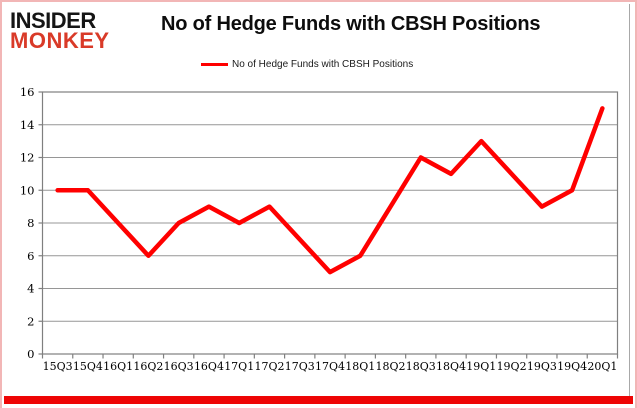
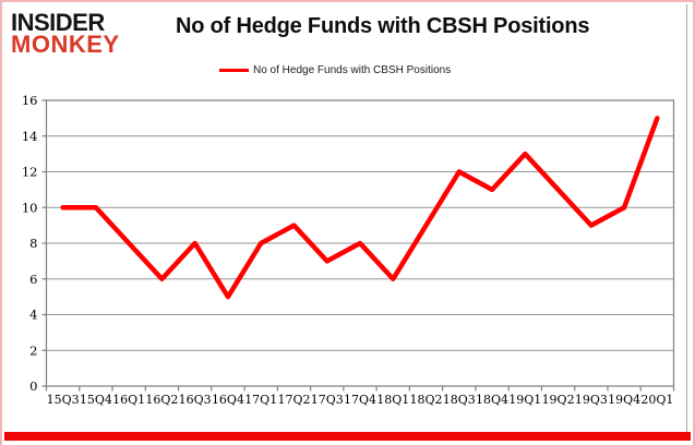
16Q4: 9 -> 5
17Q4: 5 -> 8
